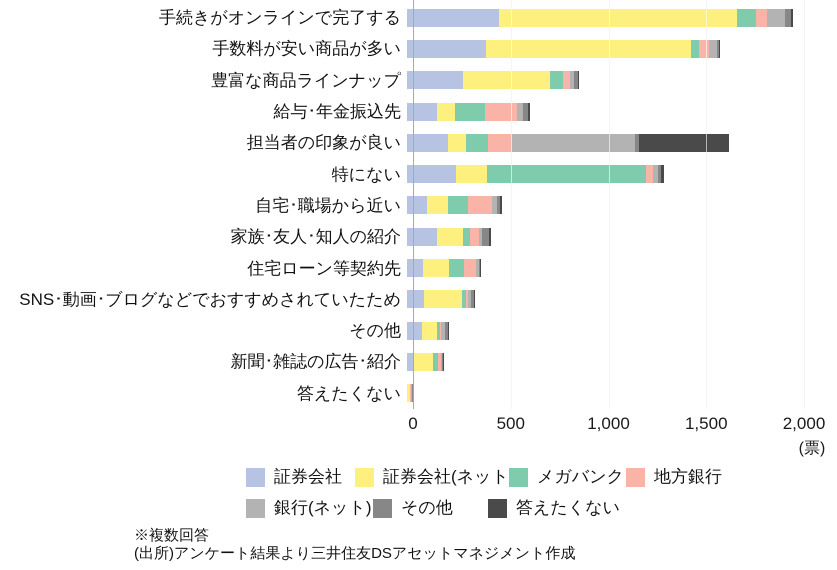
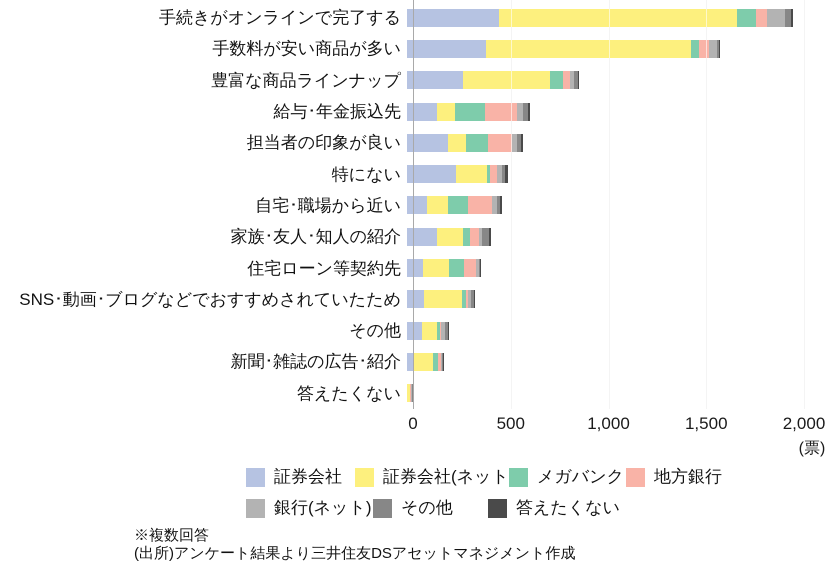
銀行(ネット)/担当者の印象が良い: 630 -> 30
答えたくない/担当者の印象が良い: 460 -> 10
メガバンク/特にない: 810 -> 10
